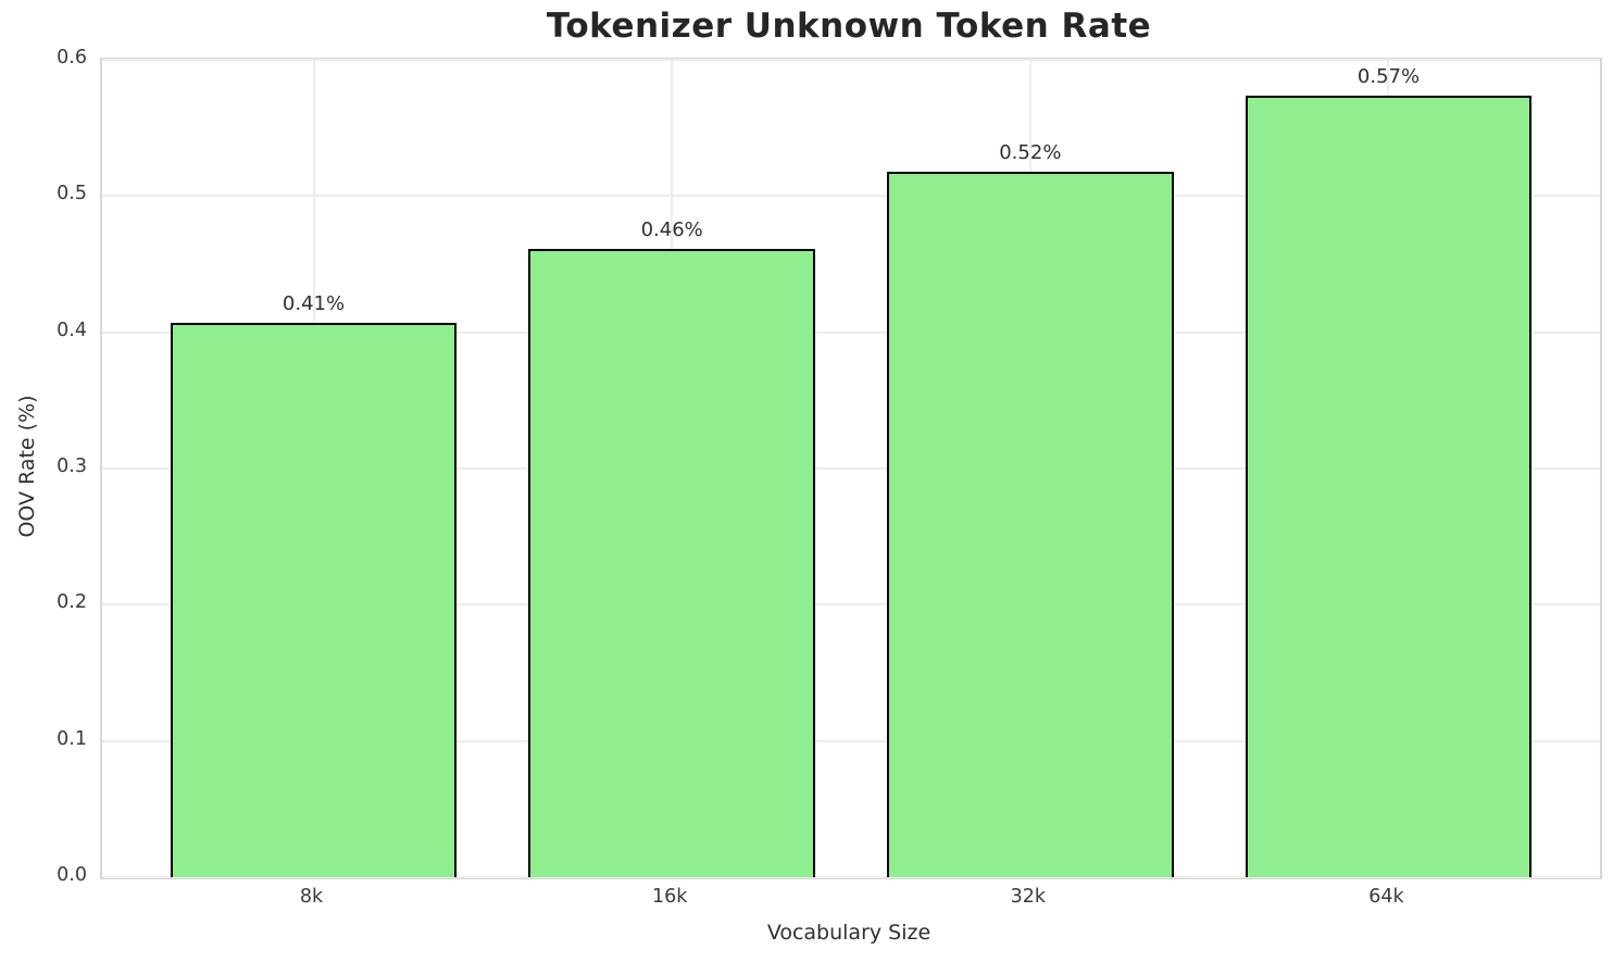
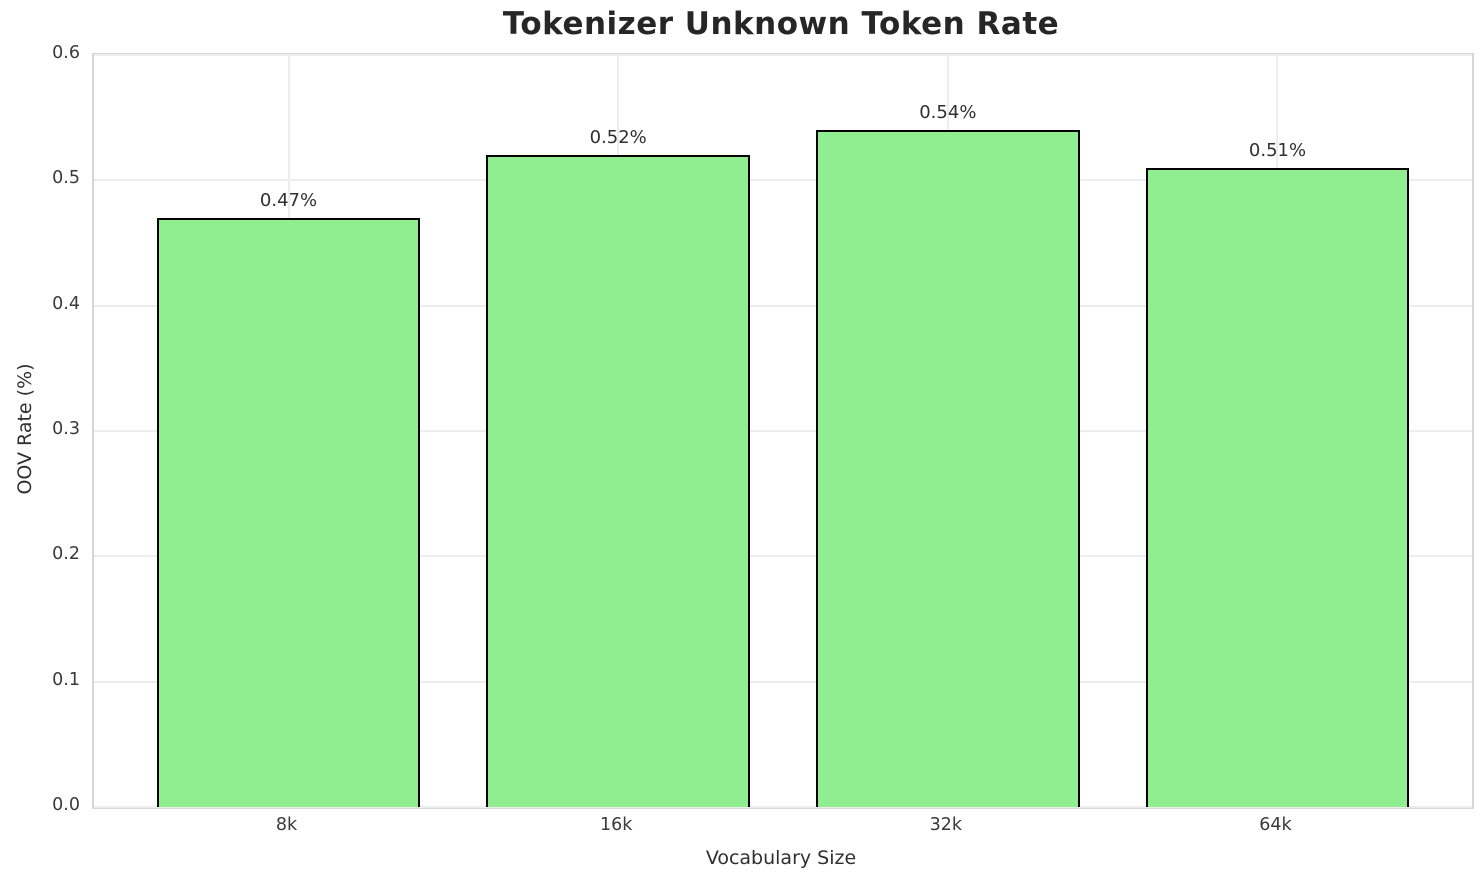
8k: 0.41% -> 0.47%
16k: 0.46% -> 0.52%
32k: 0.52% -> 0.54%
64k: 0.57% -> 0.51%
